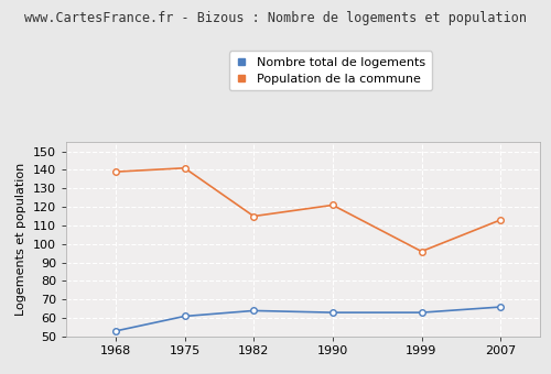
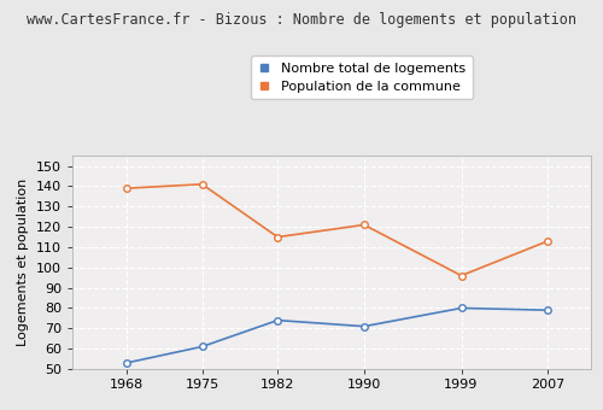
Nombre total de logements/1982: 64 -> 74
Nombre total de logements/1990: 63 -> 71
Nombre total de logements/1999: 63 -> 80
Nombre total de logements/2007: 66 -> 79
